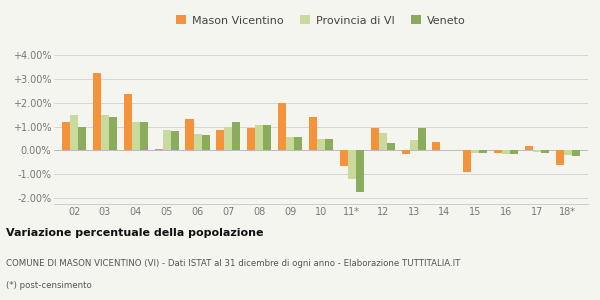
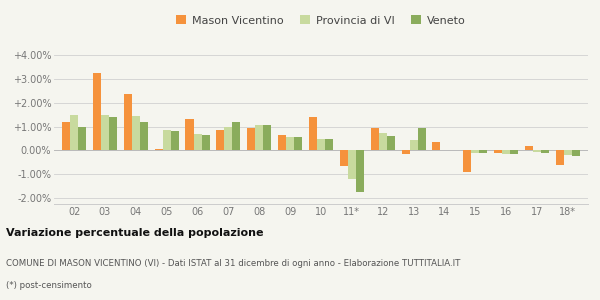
Provincia di VI/04: 1.20% -> 1.45%
Mason Vicentino/09: 2.00% -> 0.65%
Veneto/12: 0.30% -> 0.60%
